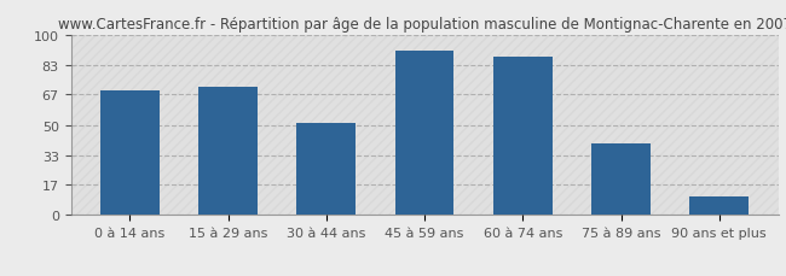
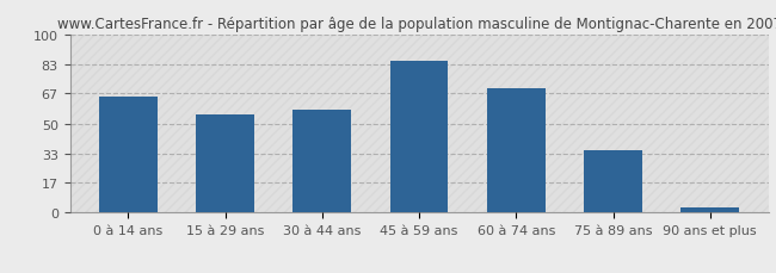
0 à 14 ans: 69 -> 65
15 à 29 ans: 71 -> 55
30 à 44 ans: 51 -> 58
45 à 59 ans: 91 -> 85
60 à 74 ans: 88 -> 70
75 à 89 ans: 40 -> 35
90 ans et plus: 10 -> 3
